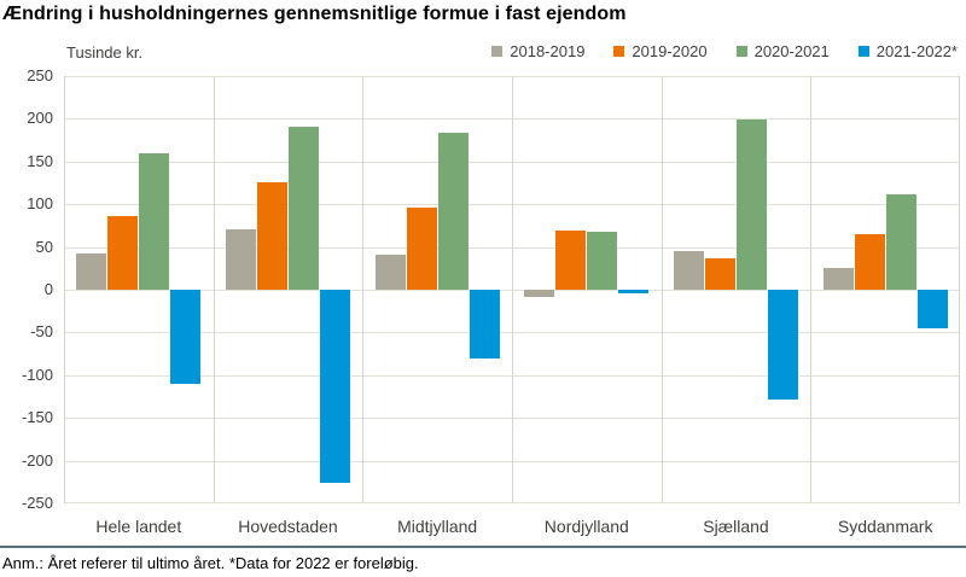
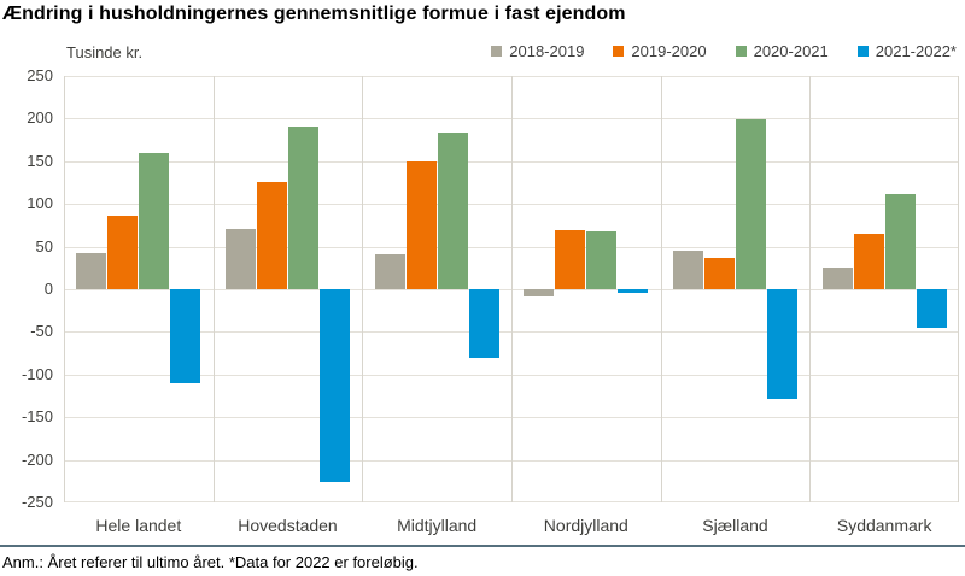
2019-2020/Midtjylland: 100 -> 150
